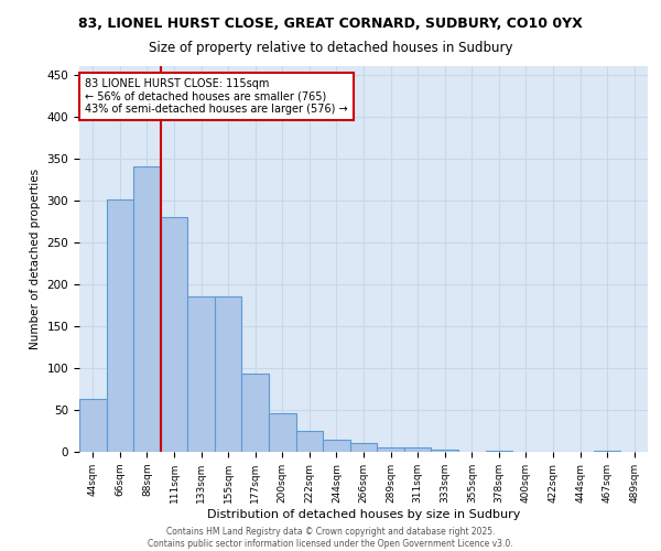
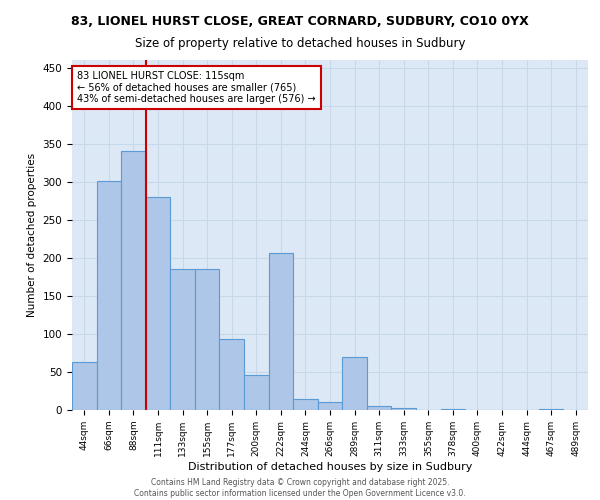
222sqm: 25 -> 206
289sqm: 5 -> 70
